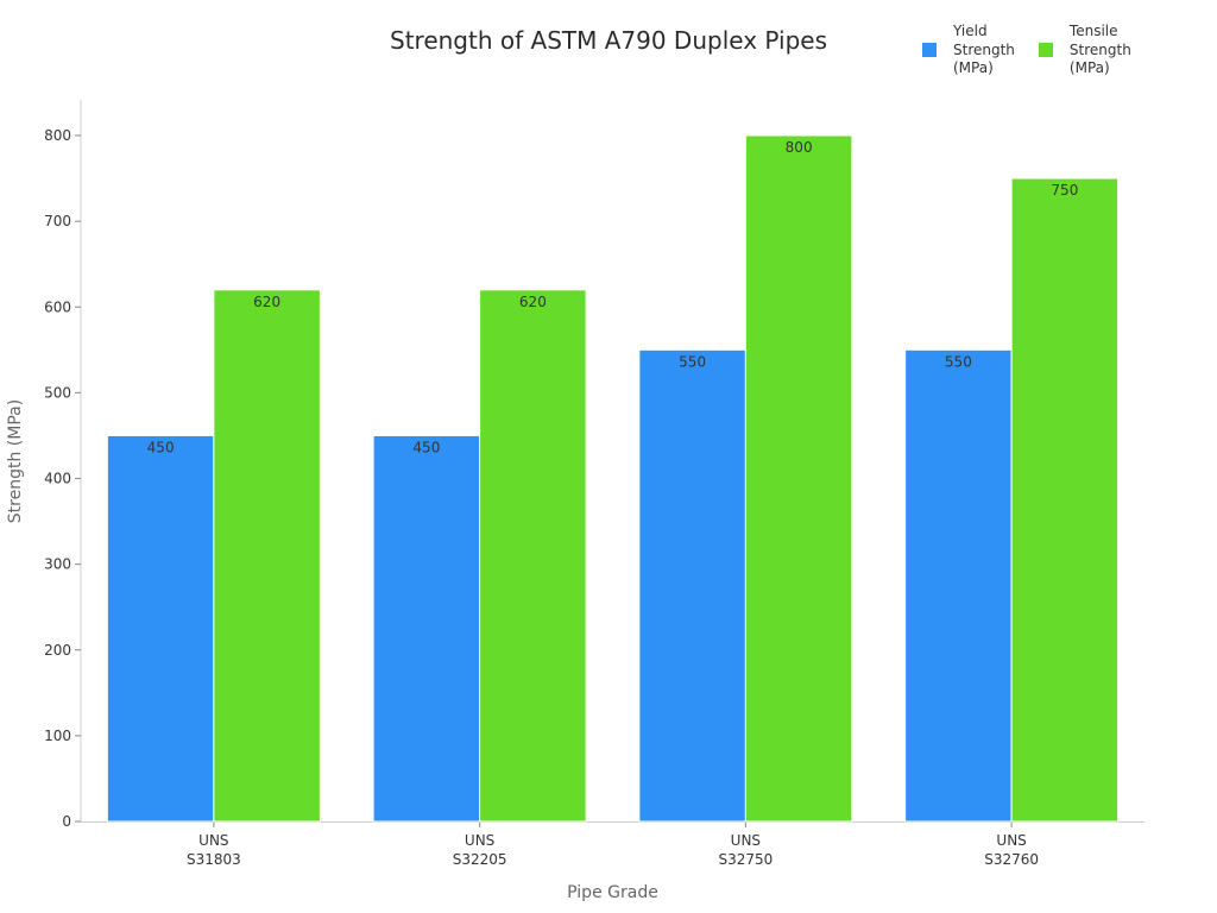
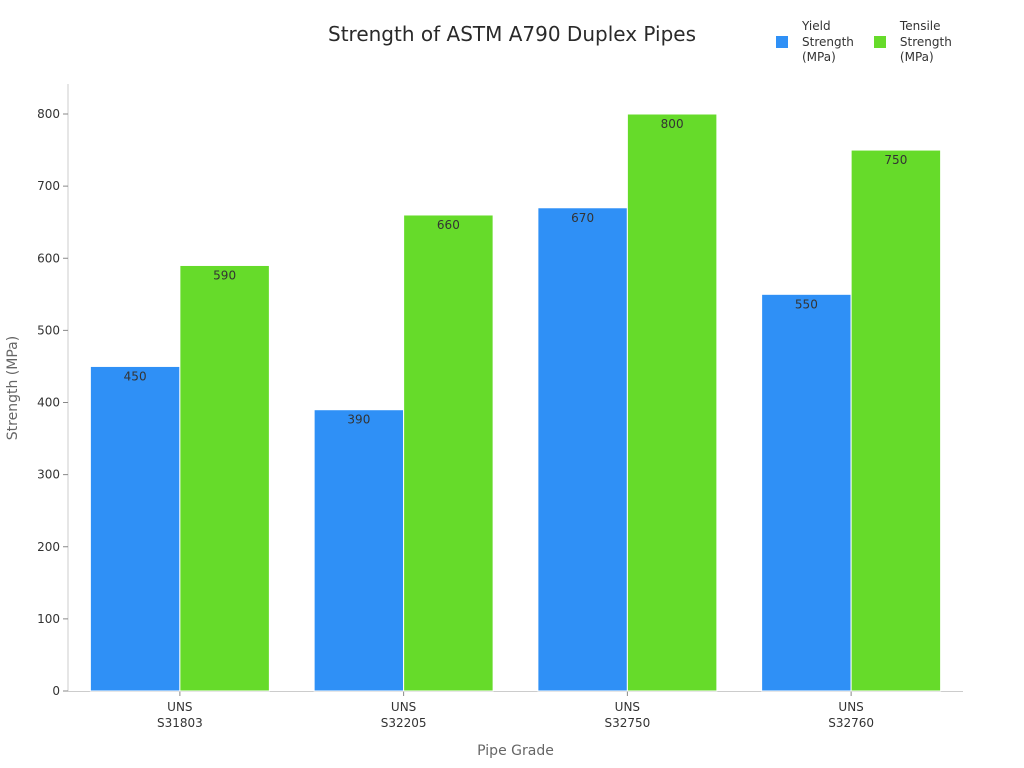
Tensile Strength (MPa)/UNS S31803: 620 -> 590
Yield Strength (MPa)/UNS S32205: 450 -> 390
Tensile Strength (MPa)/UNS S32205: 620 -> 660
Yield Strength (MPa)/UNS S32750: 550 -> 670
